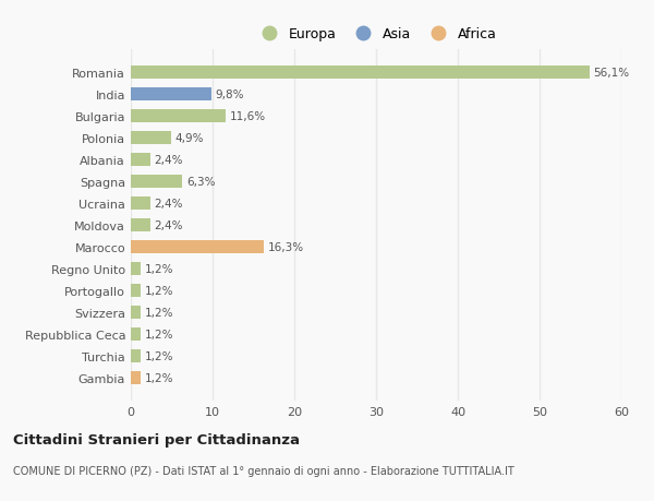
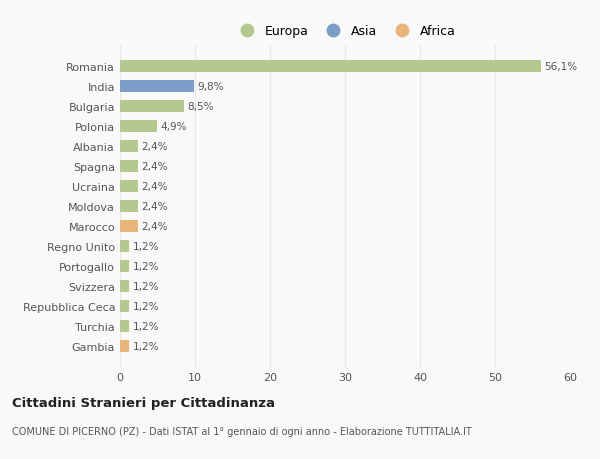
Bulgaria: 11,6% -> 8,5%
Spagna: 6,3% -> 2,4%
Marocco: 16,3% -> 2,4%
